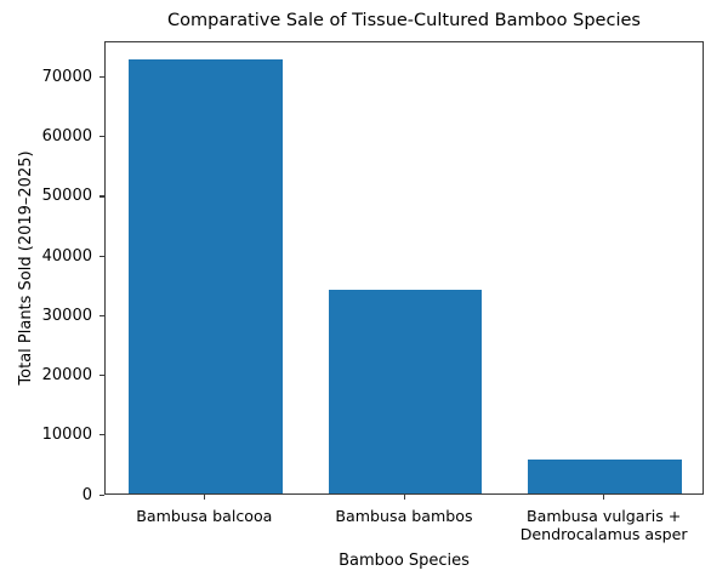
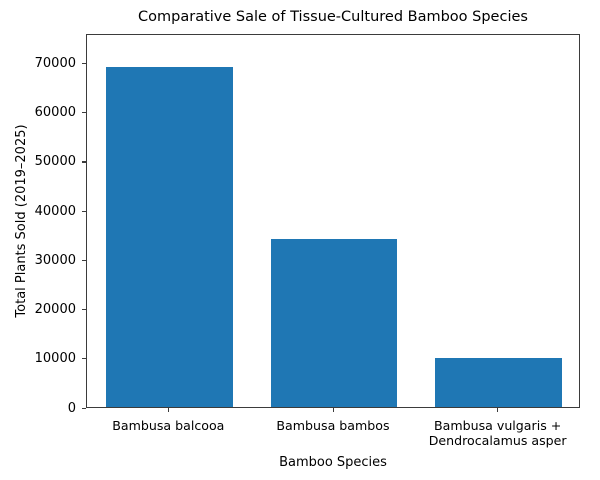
Bambusa balcooa: 73000 -> 69000
Bambusa vulgaris + Dendrocalamus asper: 6000 -> 10000
